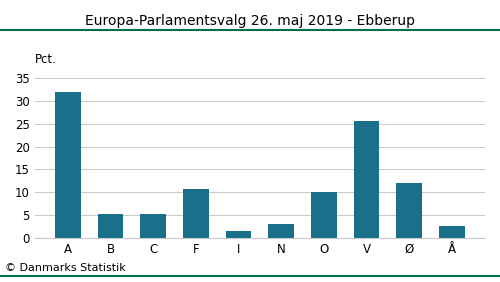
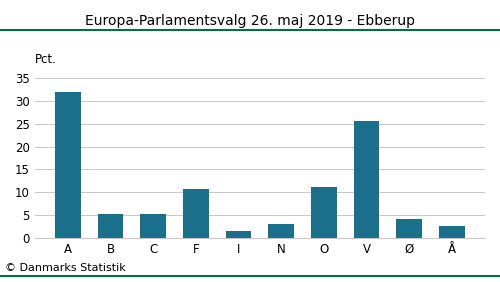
O: 10.0 -> 11.1
Ø: 12.0 -> 4.1
